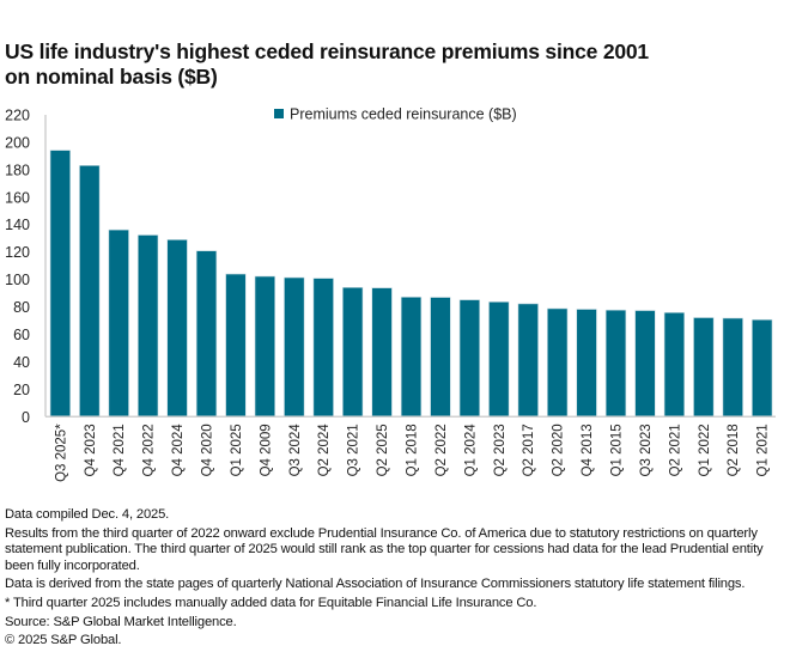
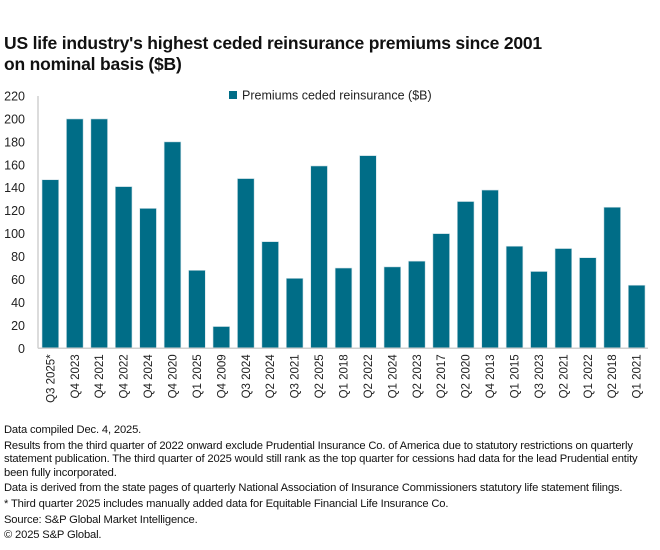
Q3 2025*: 194 -> 147
Q4 2023: 183 -> 200
Q4 2021: 136 -> 200
Q4 2022: 132 -> 141
Q4 2024: 129 -> 122
Q4 2020: 121 -> 180
Q1 2025: 104 -> 68
Q4 2009: 102 -> 19
Q3 2024: 101 -> 148
Q2 2024: 101 -> 93
Q3 2021: 94 -> 61
Q2 2025: 94 -> 159
Q1 2018: 87 -> 70
Q2 2022: 87 -> 168
Q1 2024: 85 -> 71
Q2 2023: 84 -> 76
Q2 2017: 82 -> 100
Q2 2020: 79 -> 128
Q4 2013: 78 -> 138
Q1 2015: 78 -> 89
Q3 2023: 77 -> 67
Q2 2021: 76 -> 87
Q1 2022: 72 -> 79
Q2 2018: 72 -> 123
Q1 2021: 71 -> 55
